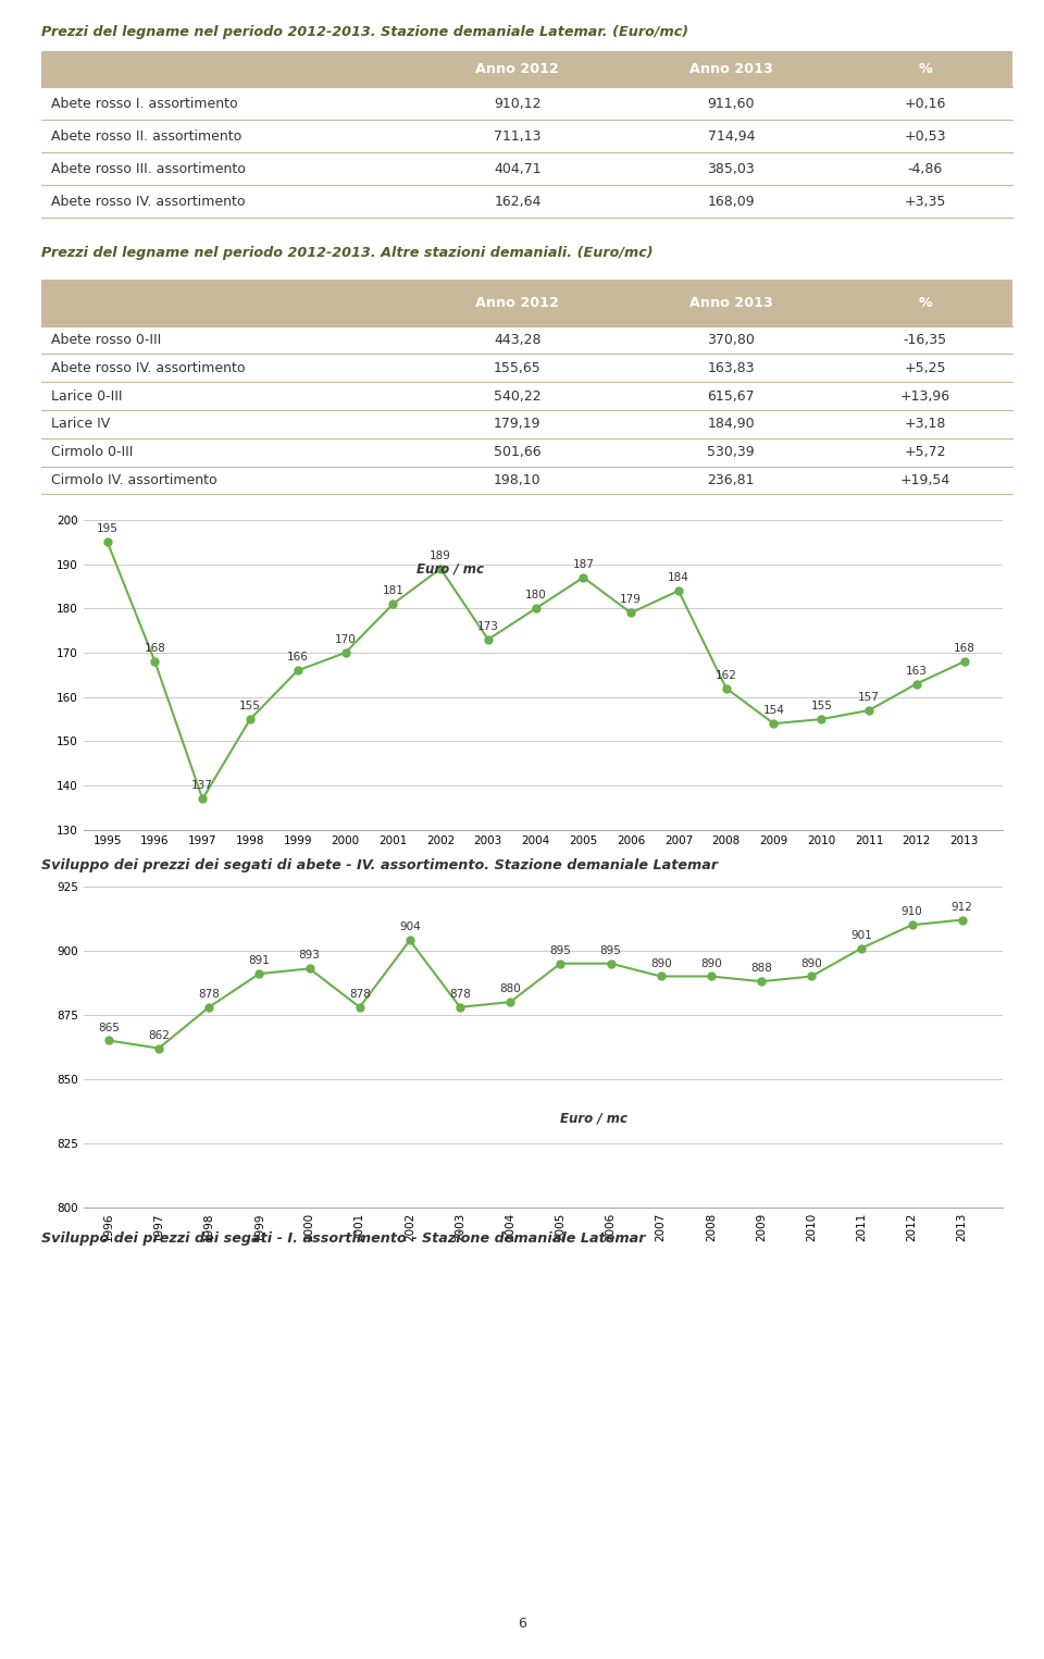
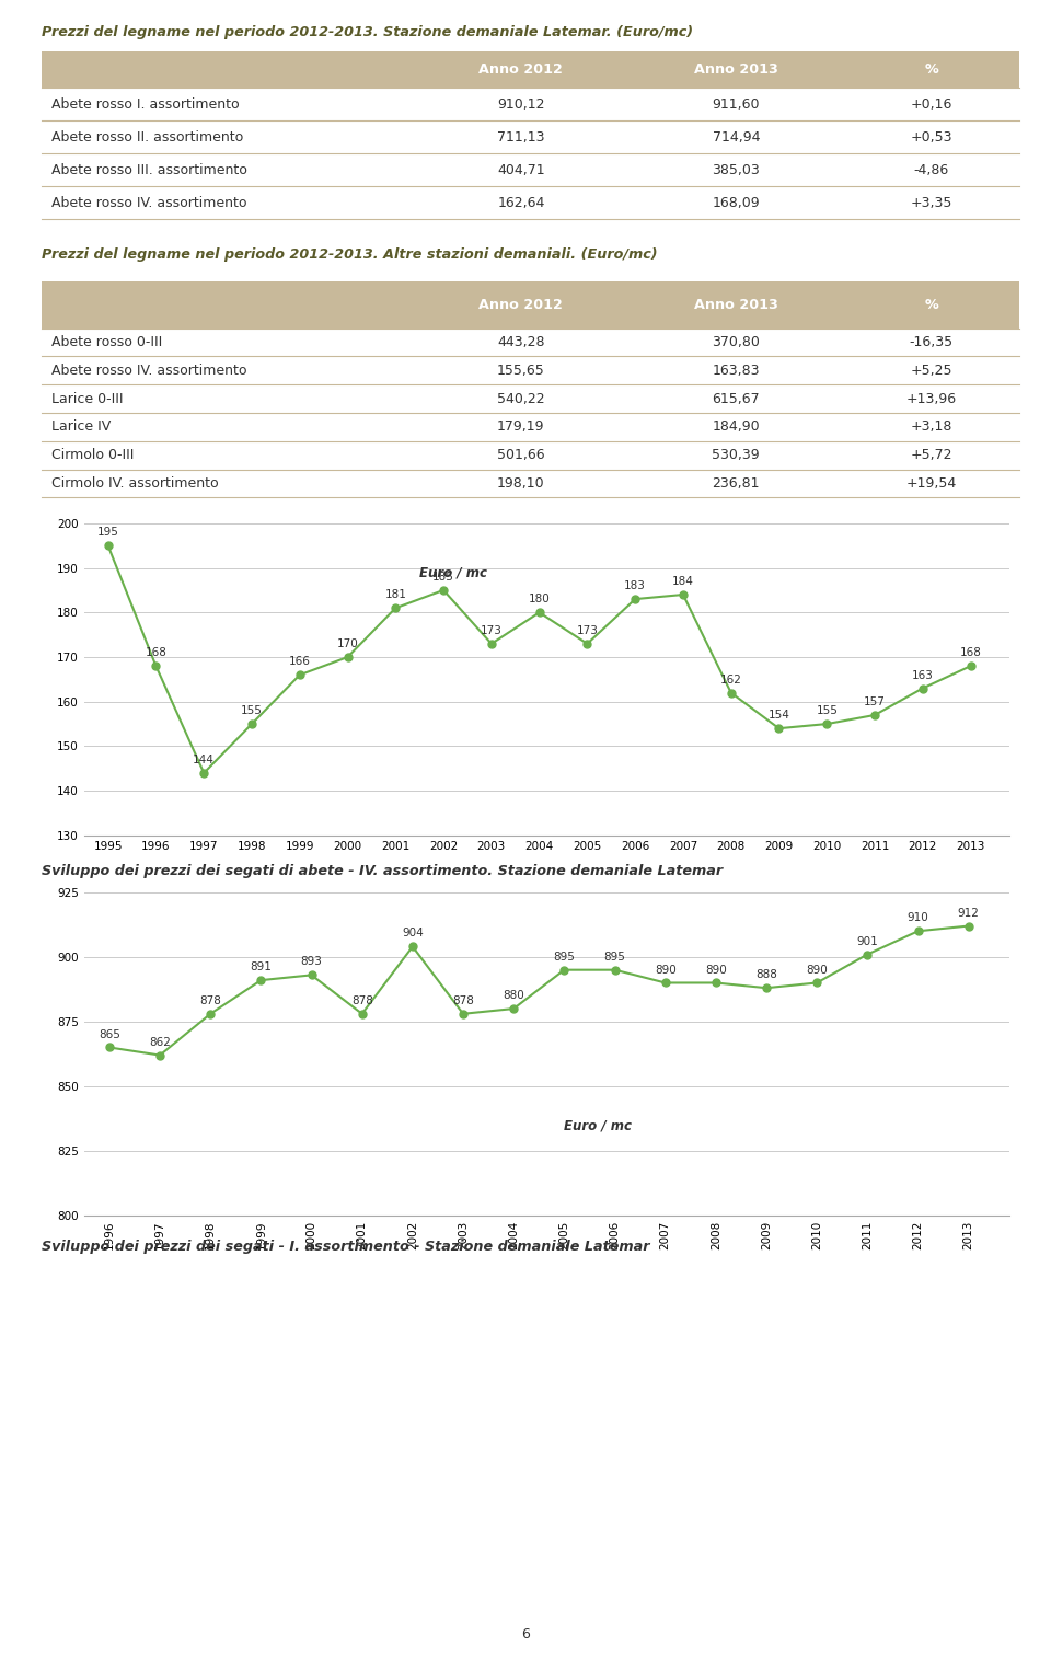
1997: 137 -> 144
2002: 189 -> 185
2005: 187 -> 173
2006: 179 -> 183
